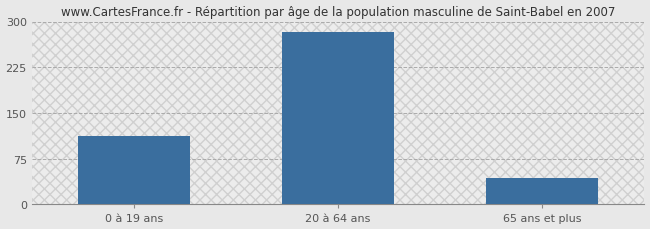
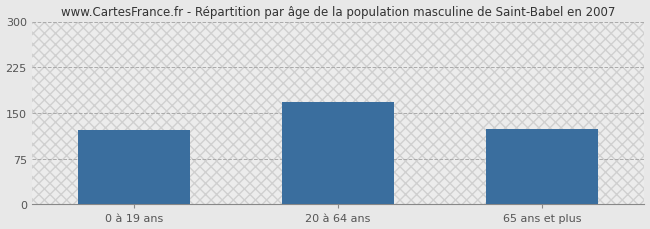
0 à 19 ans: 113 -> 122
20 à 64 ans: 283 -> 168
65 ans et plus: 43 -> 124
